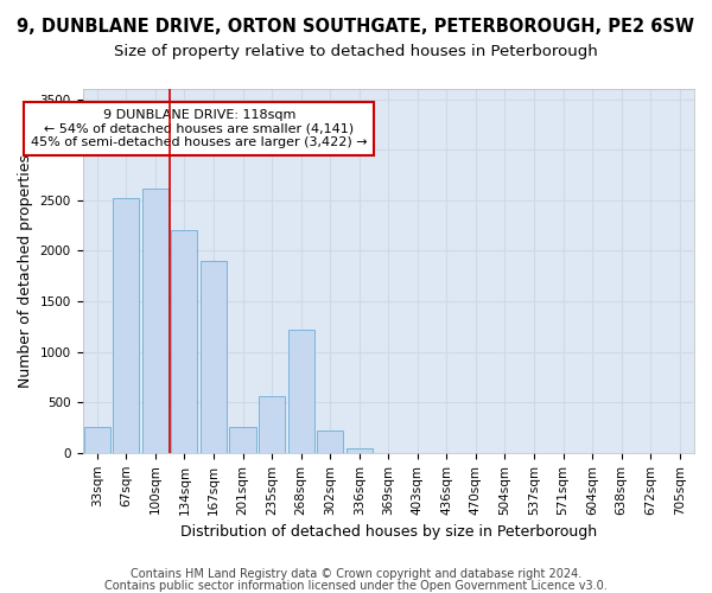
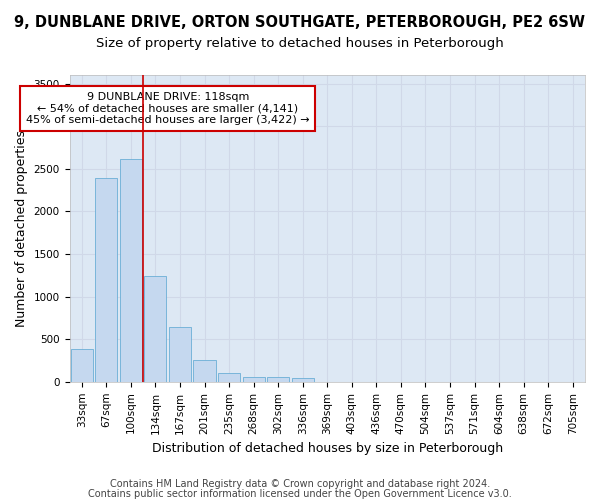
33sqm: 260 -> 390
67sqm: 2520 -> 2390
134sqm: 2200 -> 1240
167sqm: 1900 -> 640
235sqm: 560 -> 100
268sqm: 1220 -> 60
302sqm: 220 -> 60
